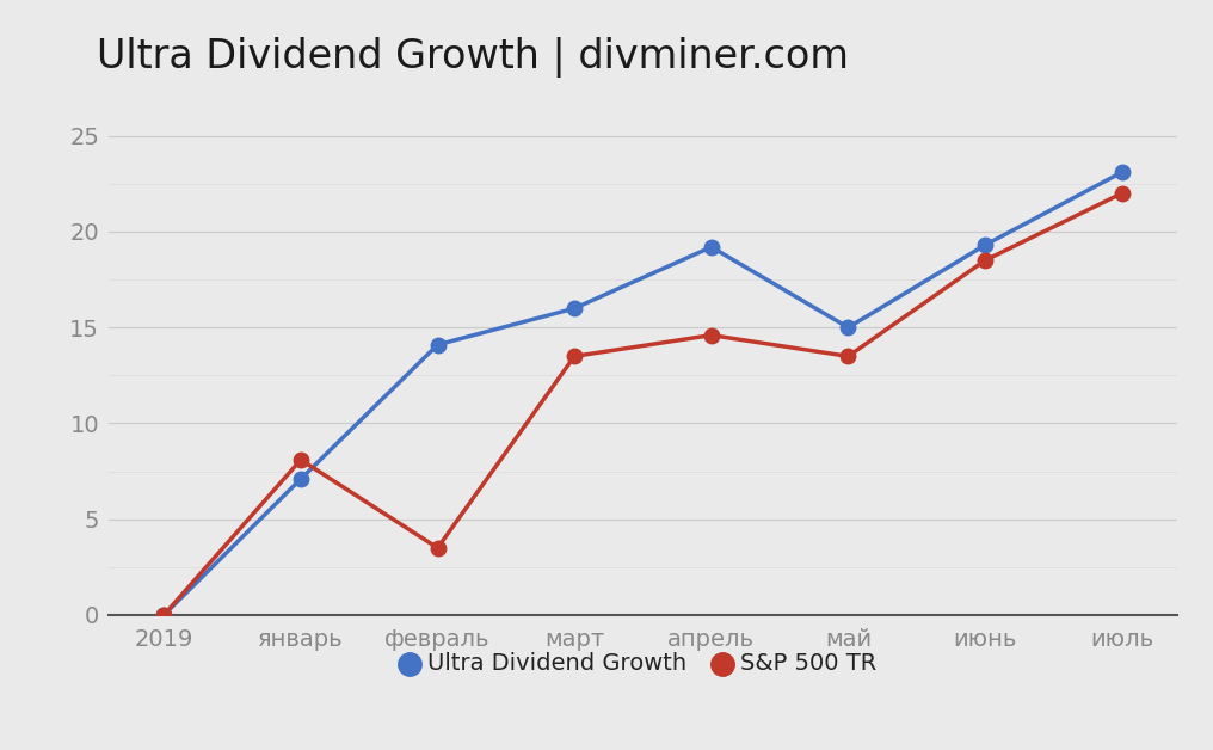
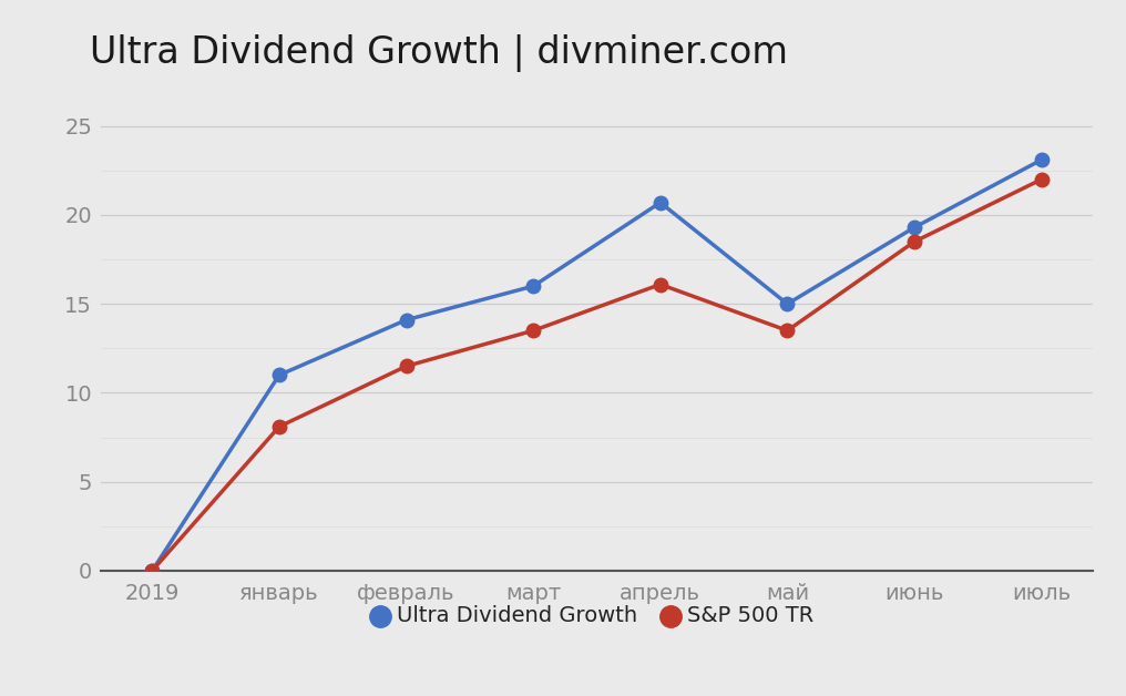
Ultra Dividend Growth/январь: 7.1 -> 11.0
S&P 500 TR/февраль: 3.5 -> 11.5
Ultra Dividend Growth/апрель: 19.2 -> 20.7
S&P 500 TR/апрель: 14.6 -> 16.1
